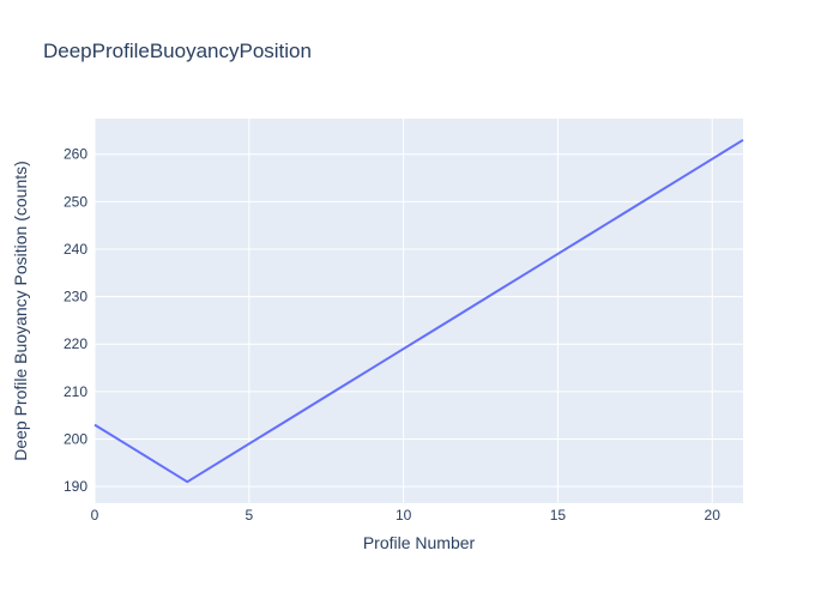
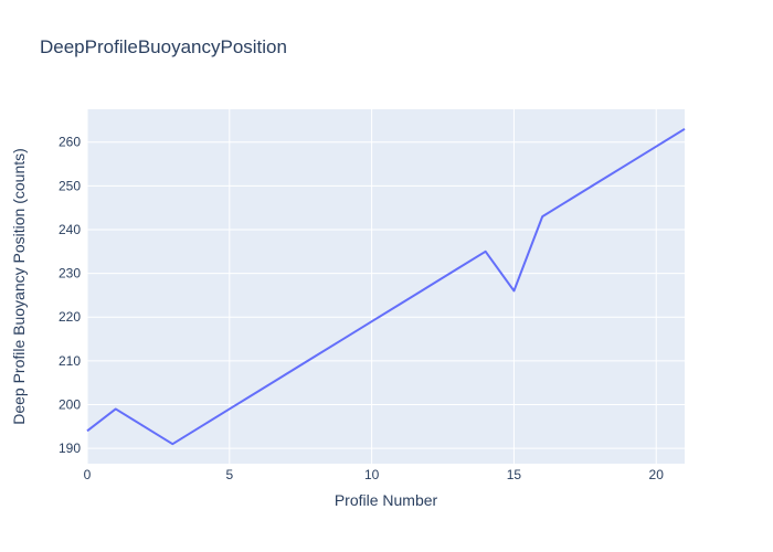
0: 203 -> 194
15: 239 -> 226
